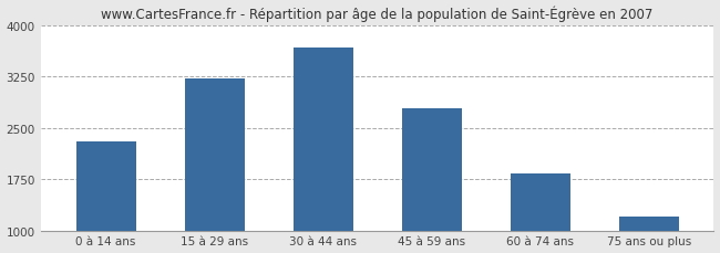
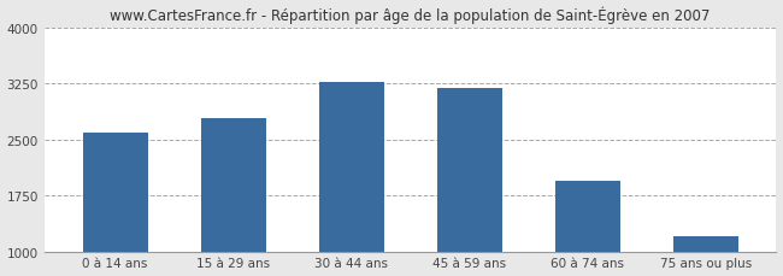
0 à 14 ans: 2300 -> 2600
15 à 29 ans: 3220 -> 2790
30 à 44 ans: 3680 -> 3270
45 à 59 ans: 2780 -> 3190
60 à 74 ans: 1840 -> 1950
